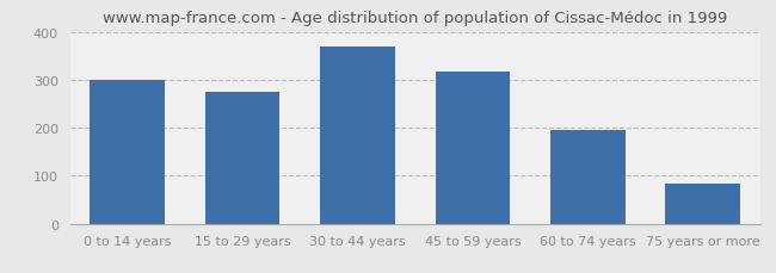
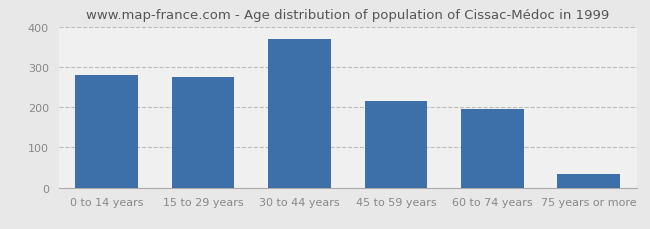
0 to 14 years: 300 -> 280
45 to 59 years: 316 -> 215
75 years or more: 83 -> 35
